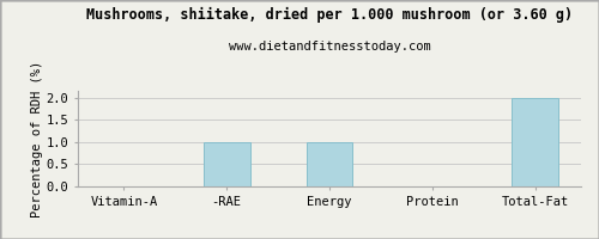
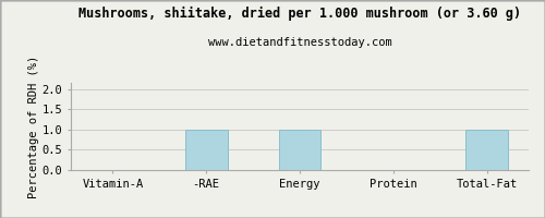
Total-Fat: 2 -> 1
